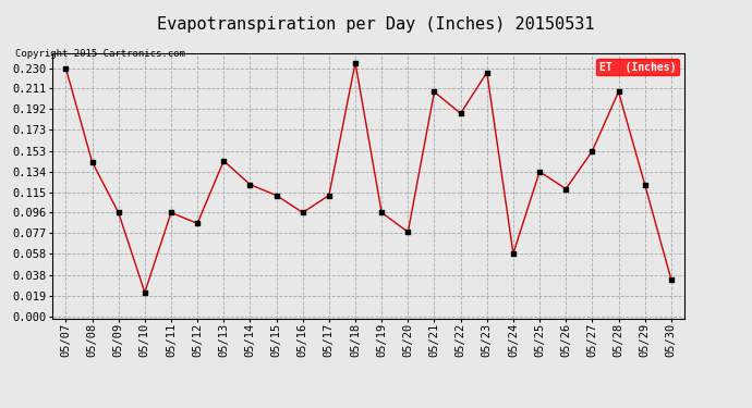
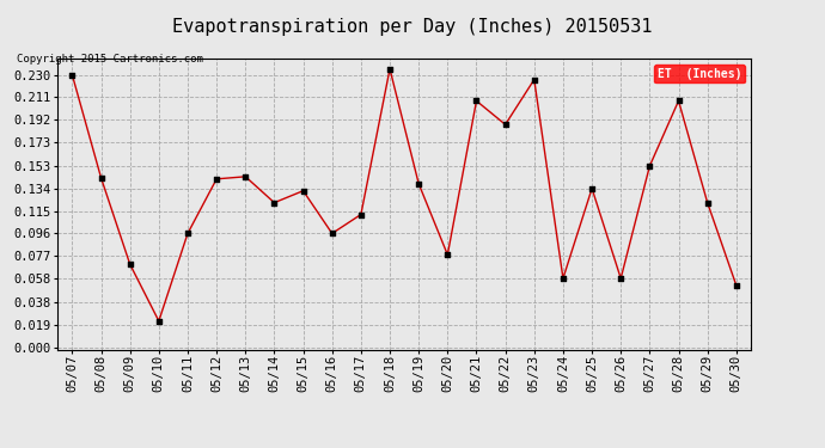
05/09: 0.096 -> 0.070
05/12: 0.086 -> 0.142
05/15: 0.112 -> 0.132
05/19: 0.096 -> 0.138
05/26: 0.118 -> 0.058
05/30: 0.034 -> 0.052
